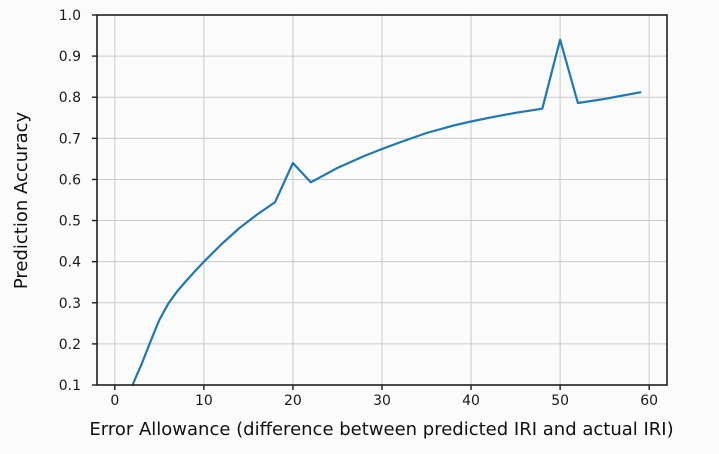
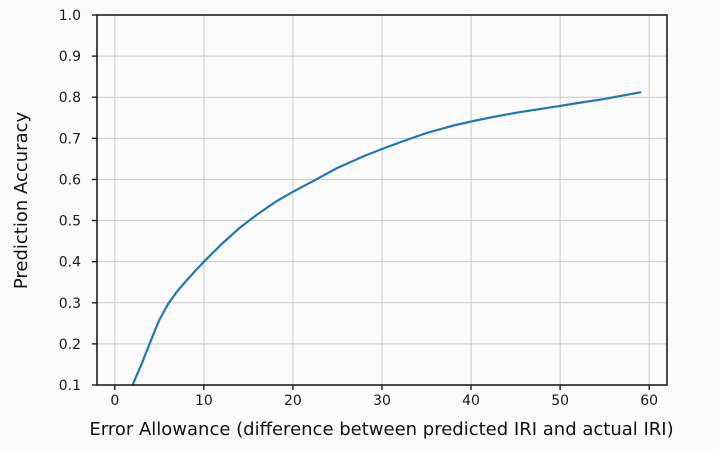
20: 0.64 -> 0.57
50: 0.94 -> 0.78
